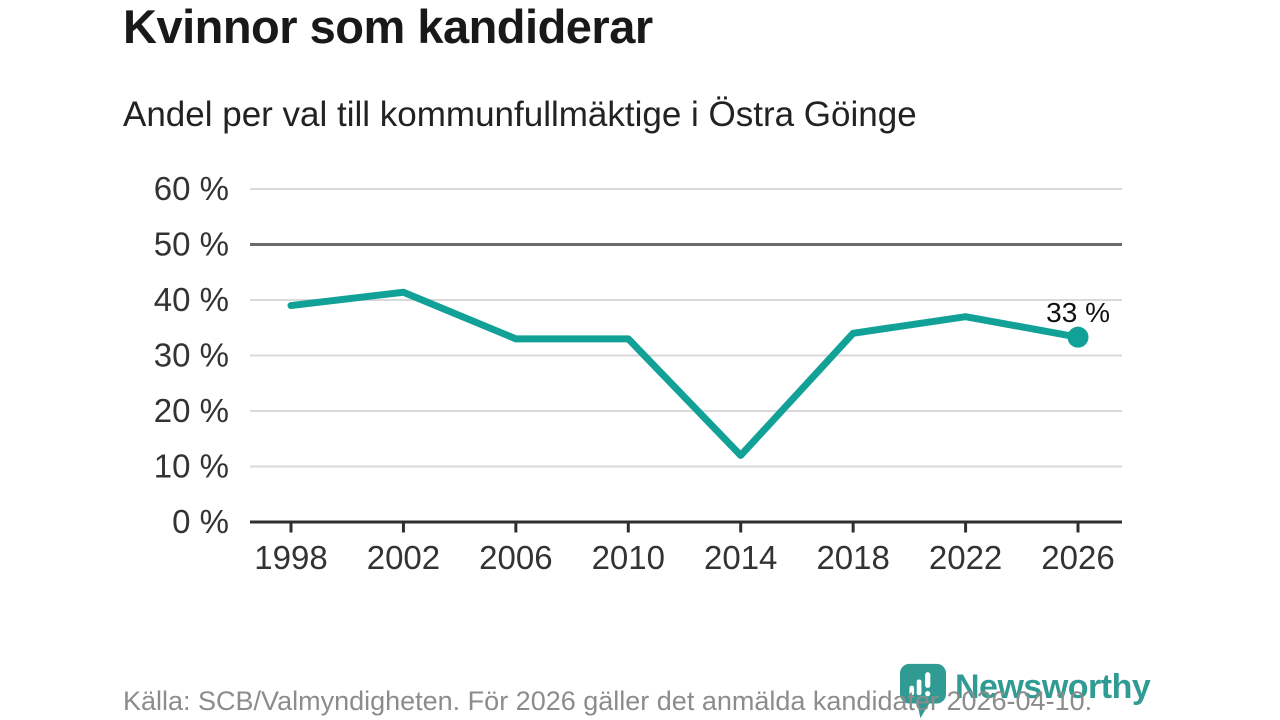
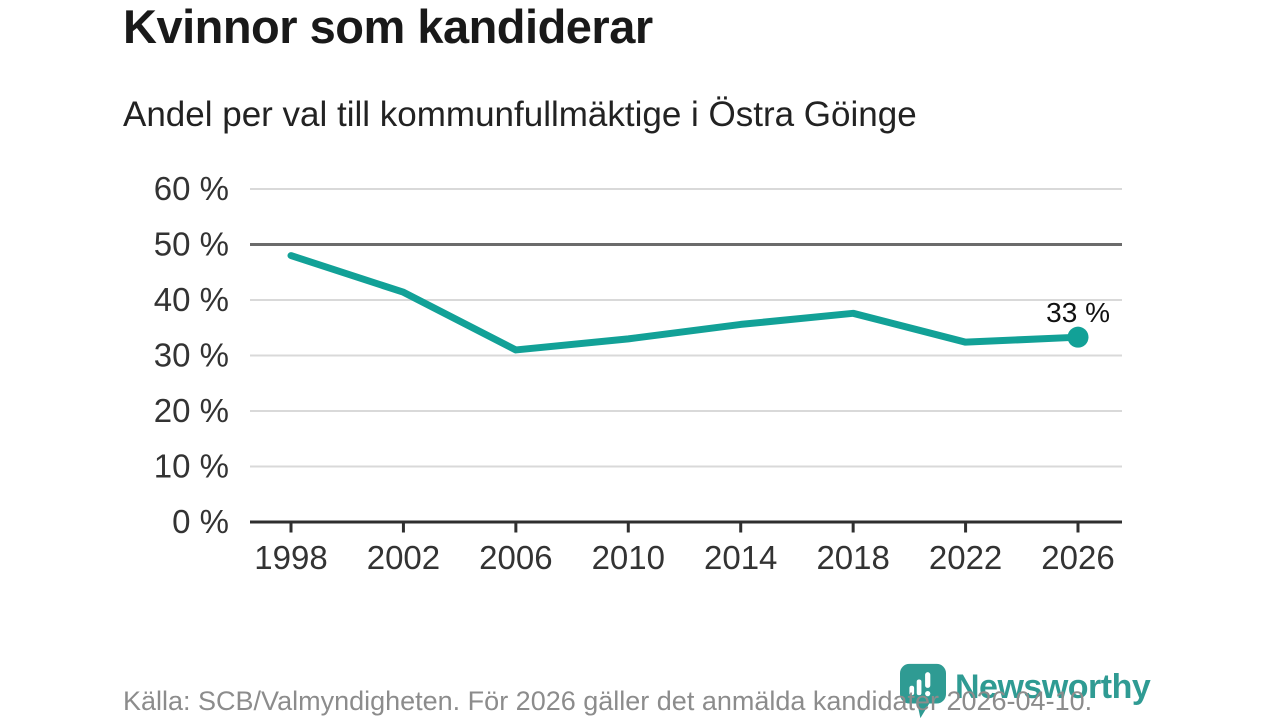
1998: 39% -> 48%
2006: 33% -> 31%
2014: 12% -> 36%
2018: 34% -> 38%
2022: 37% -> 32%
